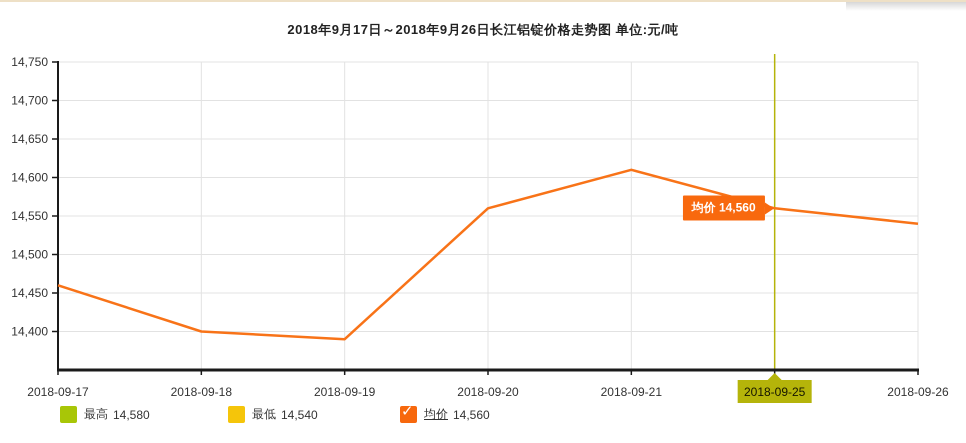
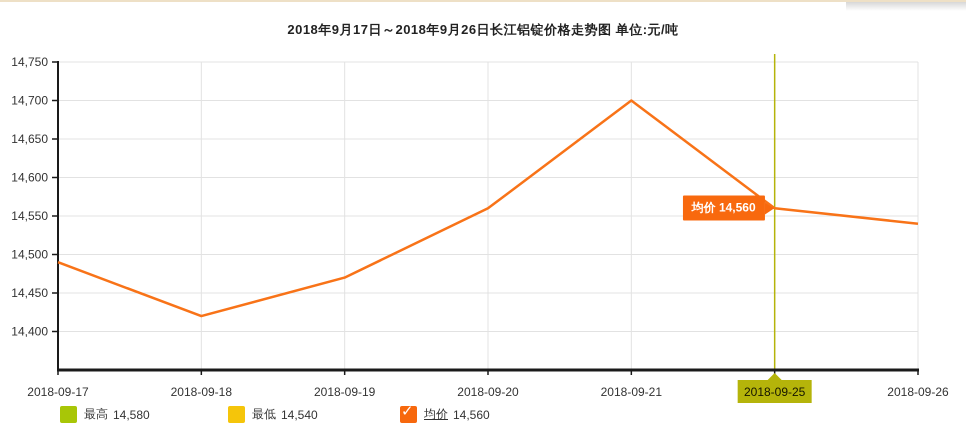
2018-09-17: 14460 -> 14490
2018-09-18: 14400 -> 14420
2018-09-19: 14390 -> 14470
2018-09-21: 14610 -> 14700
